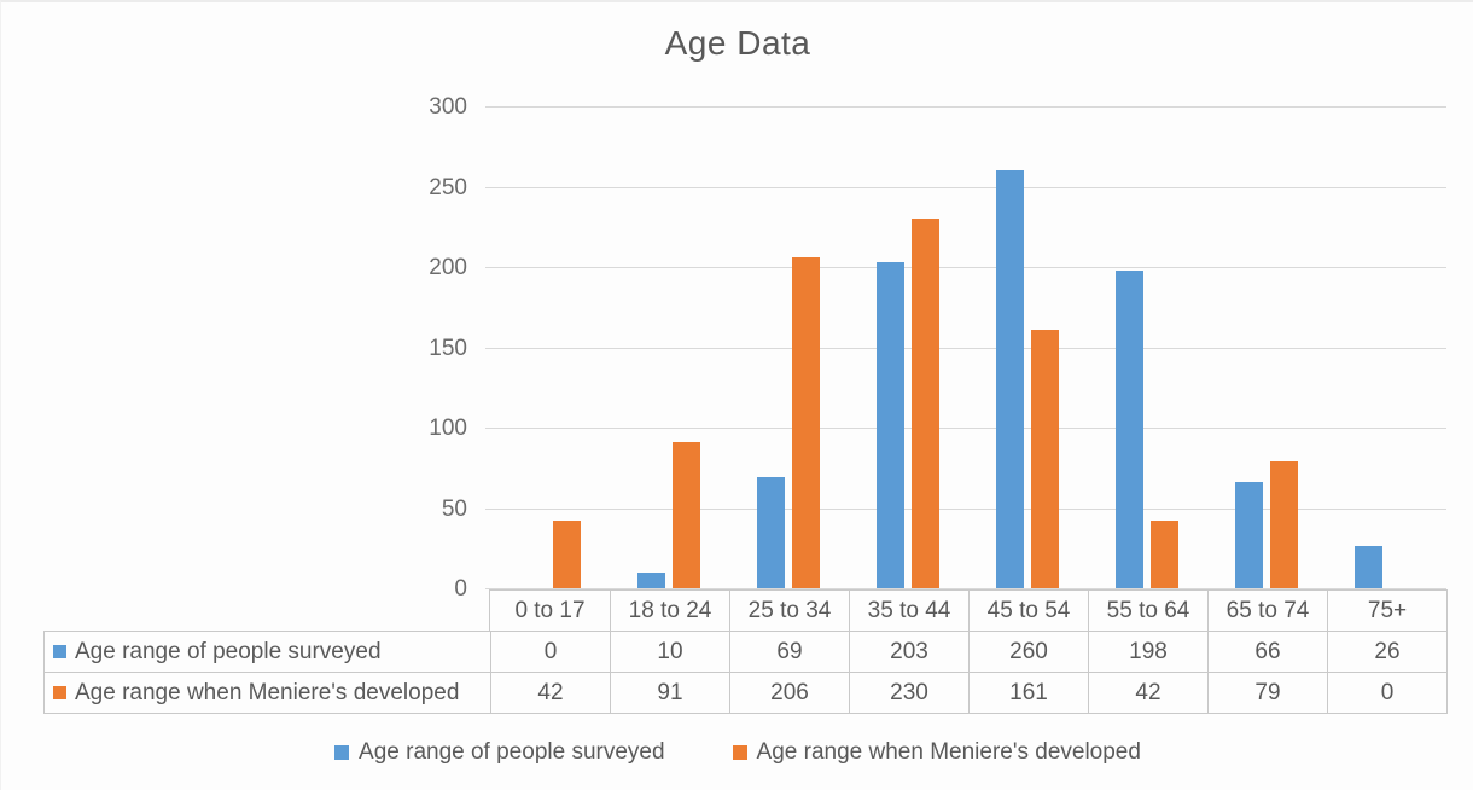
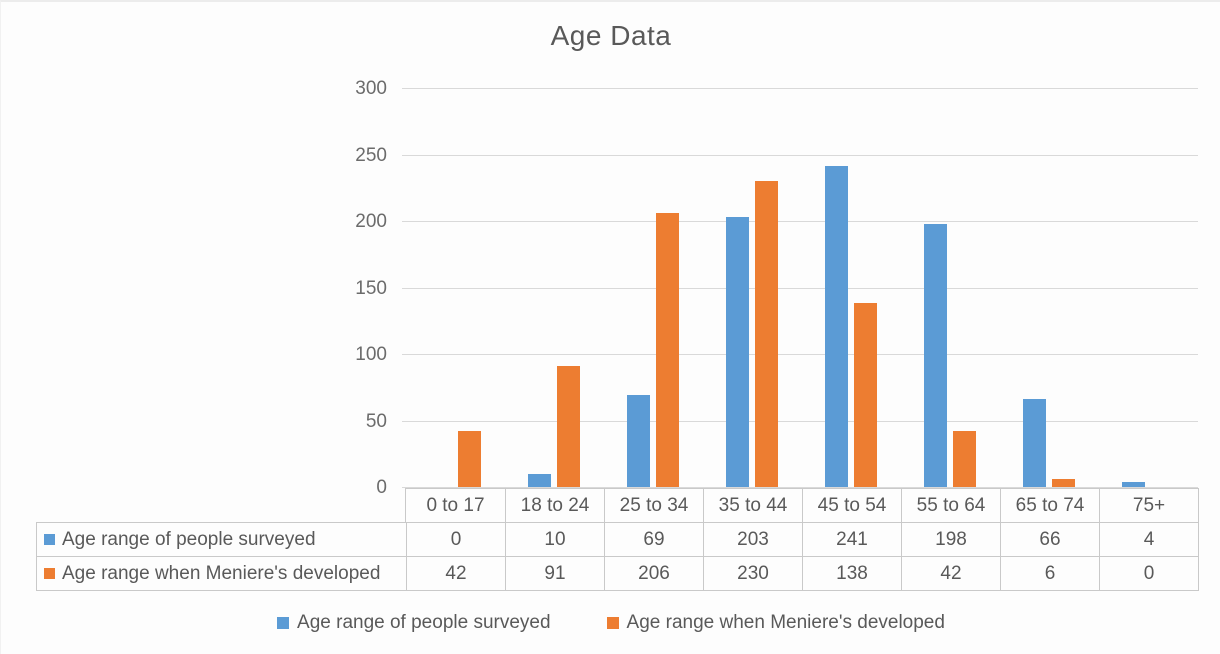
Age range of people surveyed/45 to 54: 260 -> 241
Age range when Meniere's developed/45 to 54: 161 -> 138
Age range when Meniere's developed/65 to 74: 79 -> 6
Age range of people surveyed/75+: 26 -> 4
